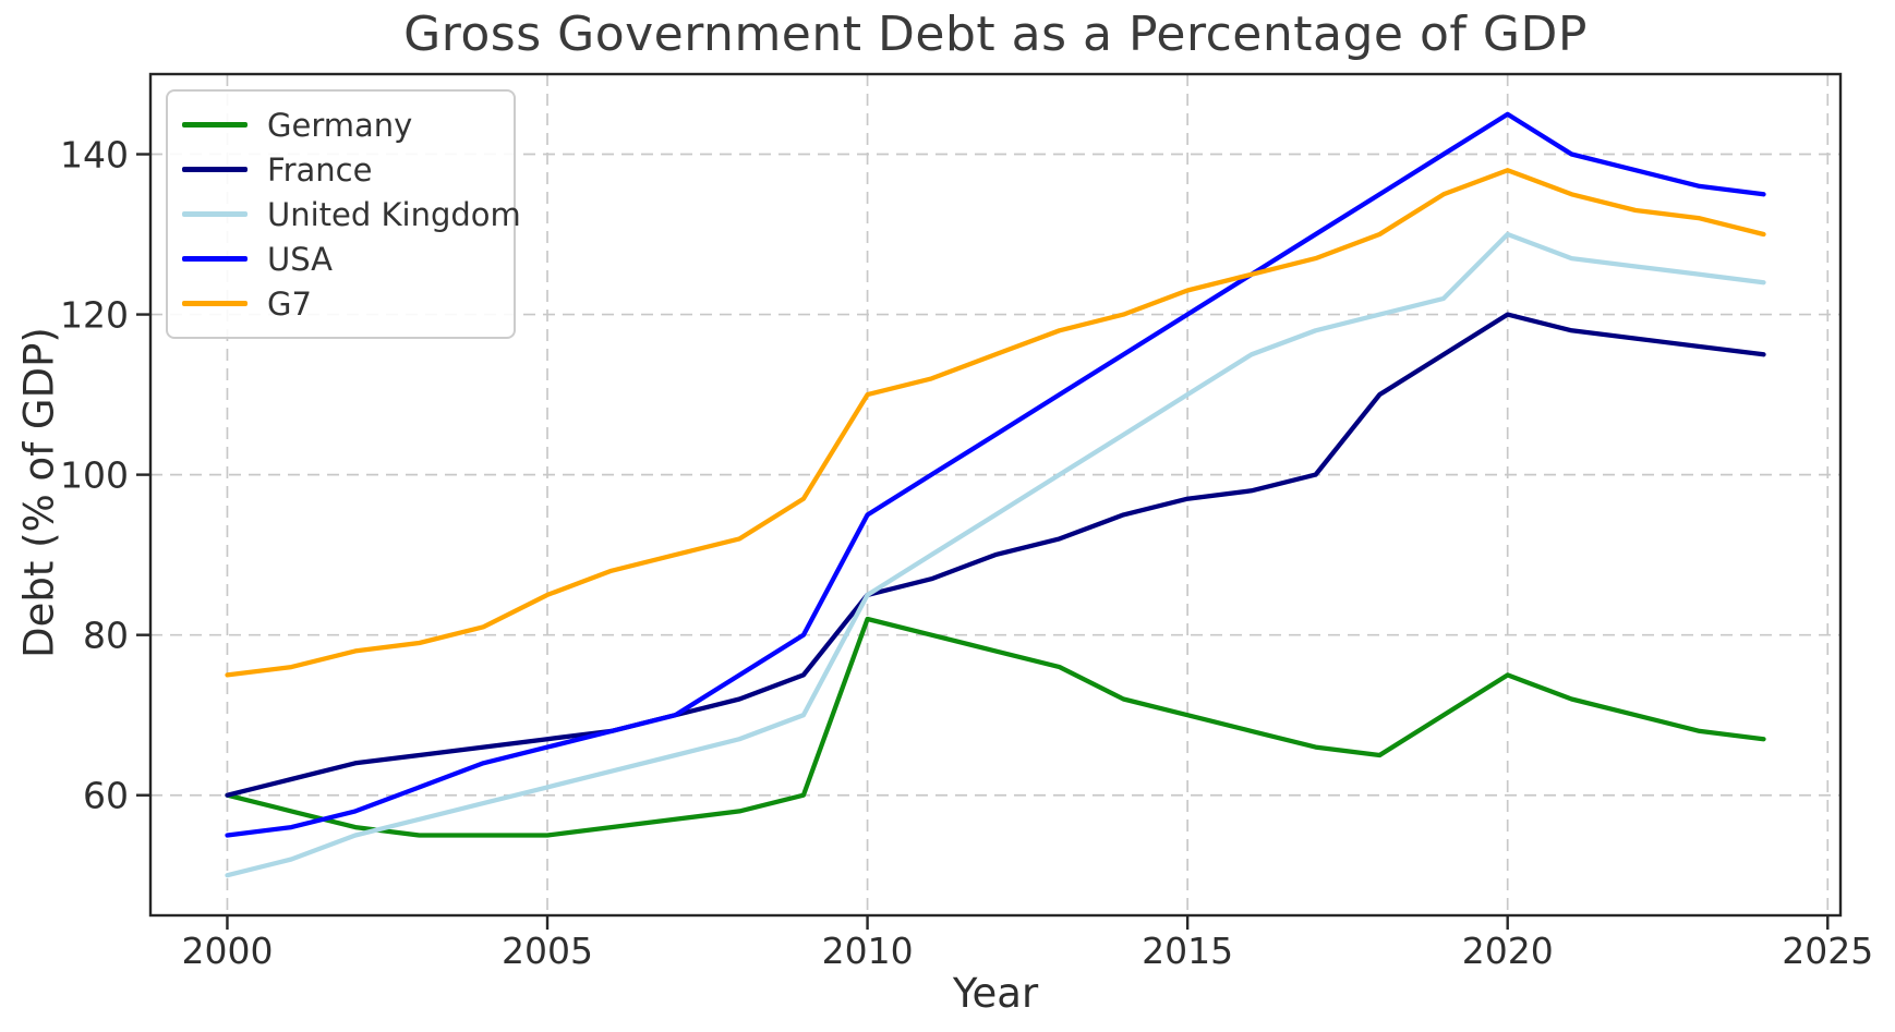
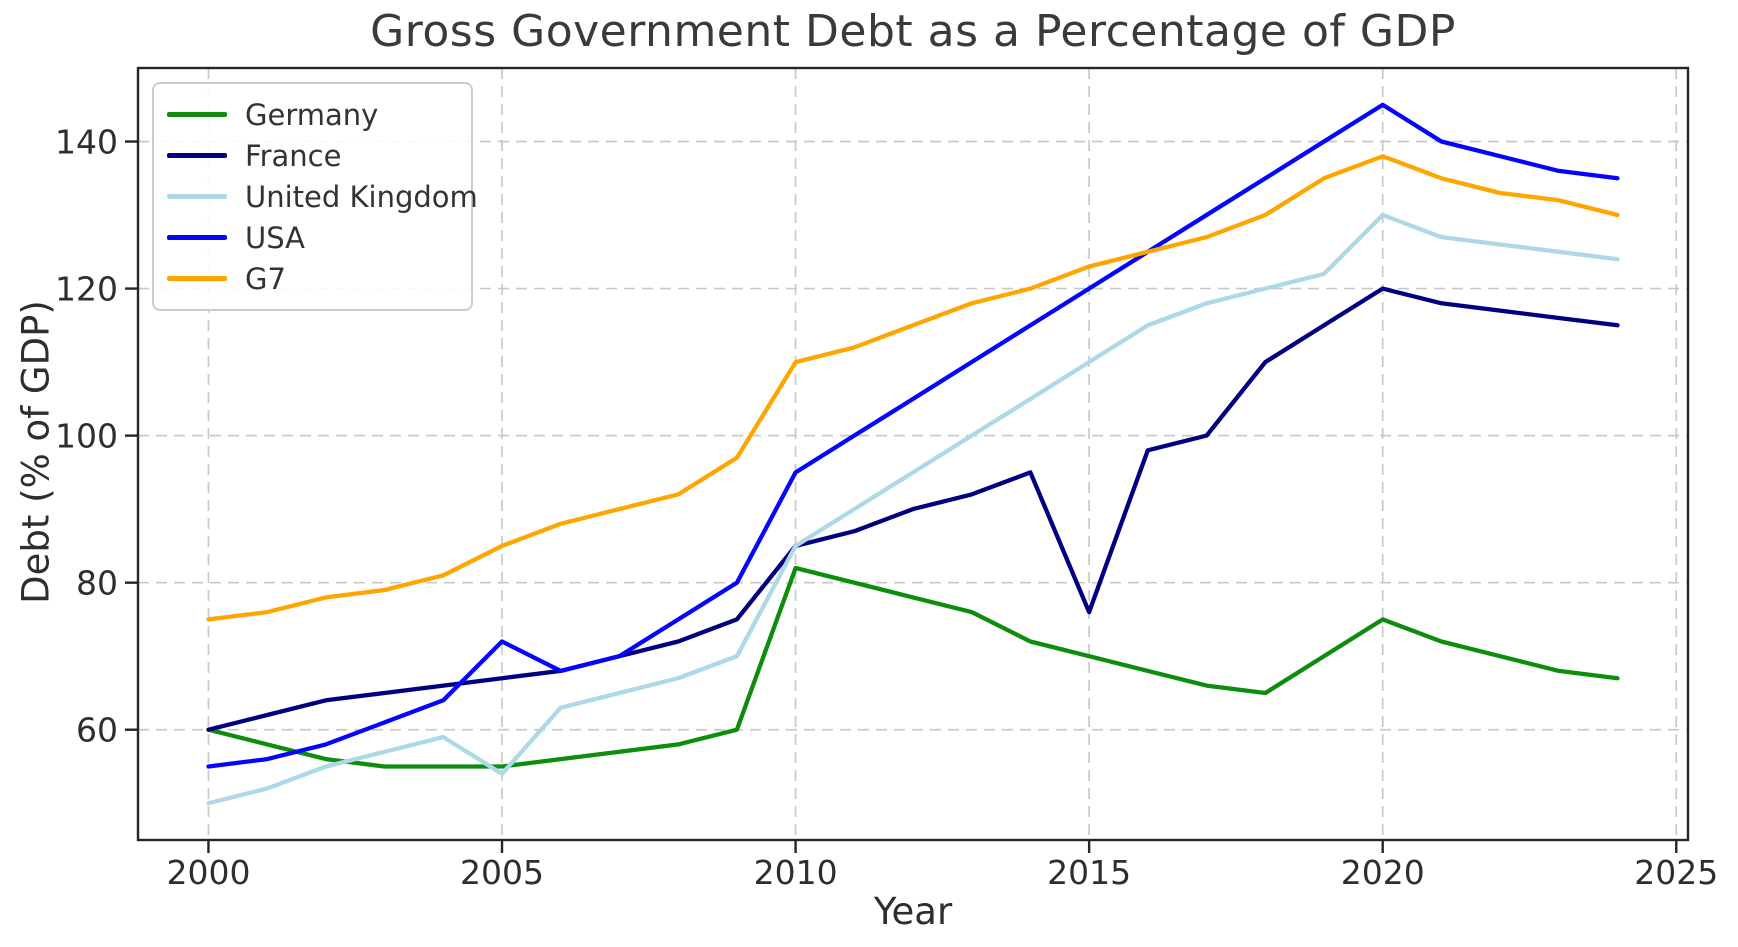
United Kingdom/2005: 61 -> 54
USA/2005: 66 -> 72
France/2015: 97 -> 76
